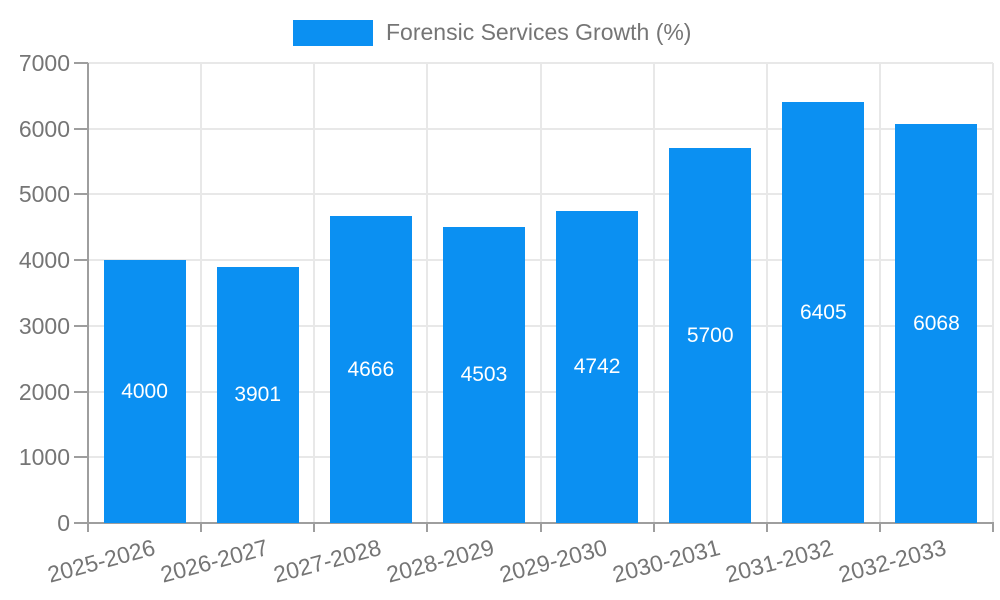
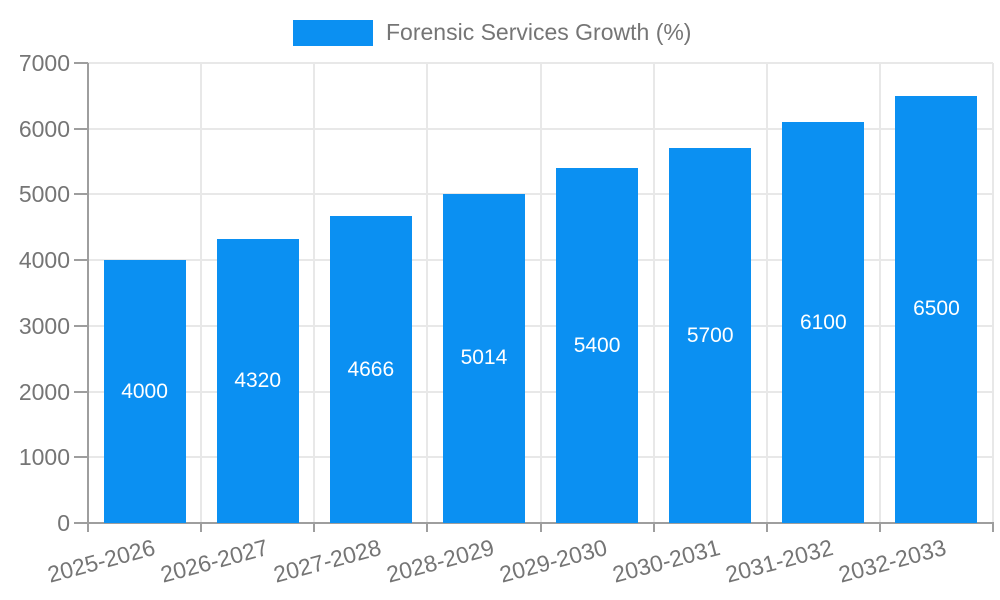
2026-2027: 3901 -> 4320
2028-2029: 4503 -> 5014
2029-2030: 4742 -> 5400
2031-2032: 6405 -> 6100
2032-2033: 6068 -> 6500
